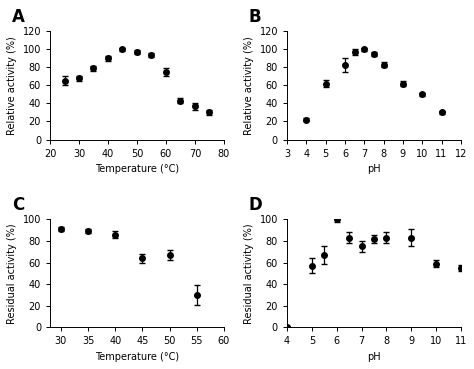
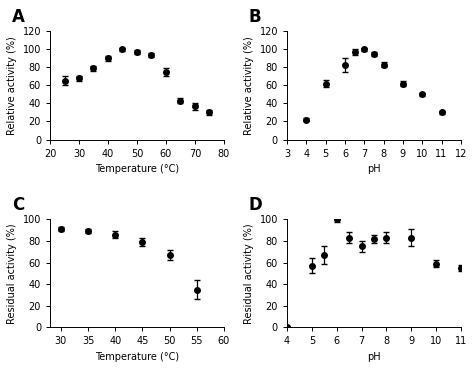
45: 64 -> 79
55: 30 -> 35
